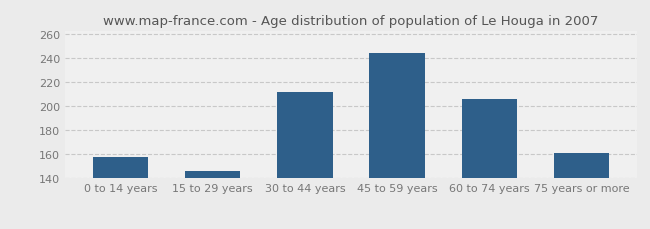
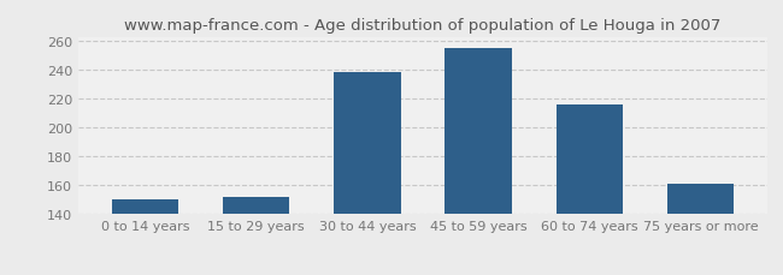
0 to 14 years: 158 -> 150
15 to 29 years: 146 -> 152
30 to 44 years: 212 -> 238
45 to 59 years: 244 -> 255
60 to 74 years: 206 -> 216
